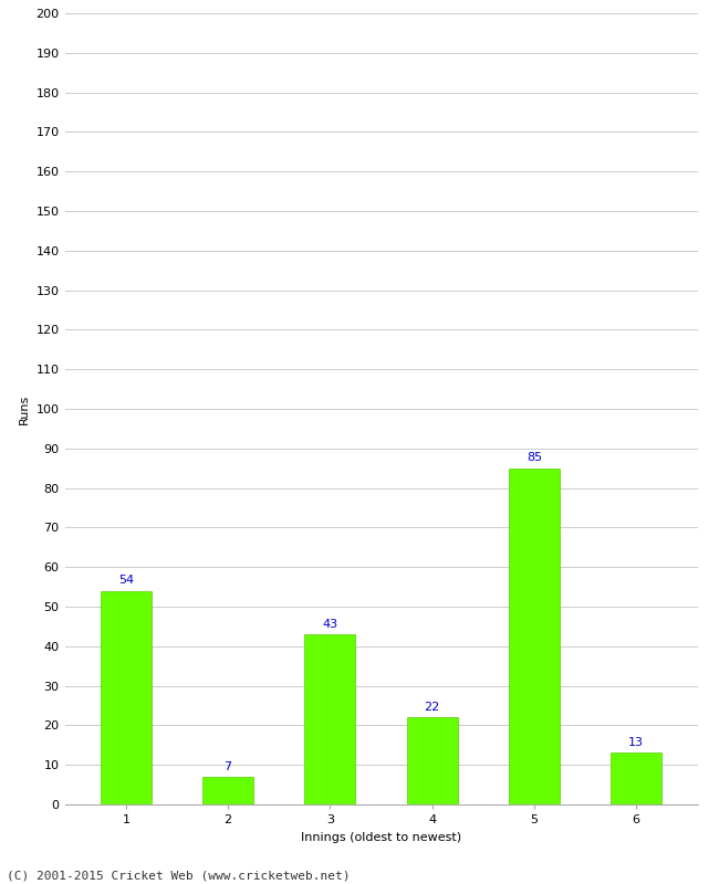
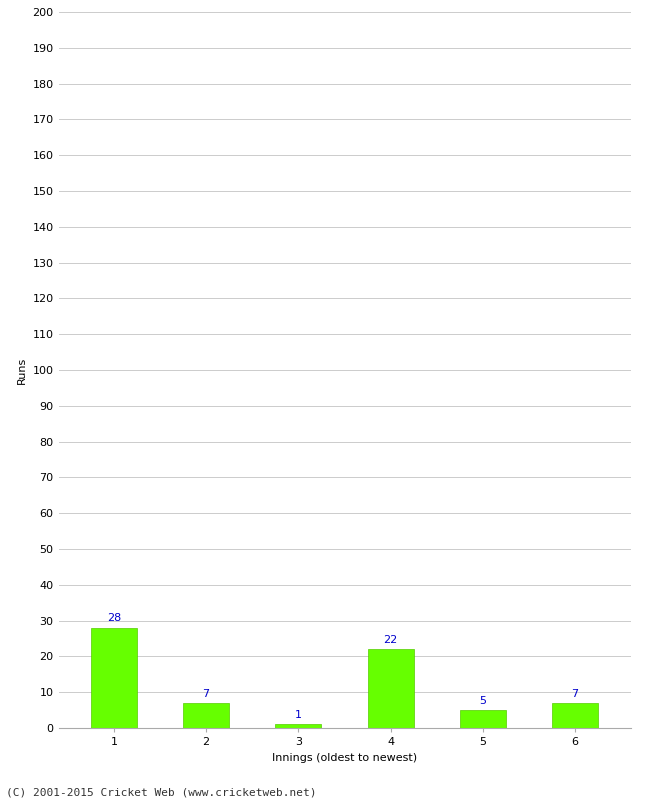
1: 54 -> 28
3: 43 -> 1
5: 85 -> 5
6: 13 -> 7
